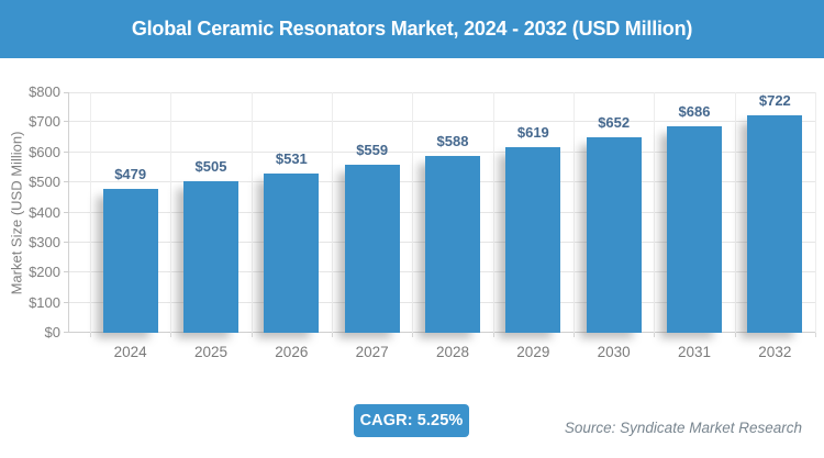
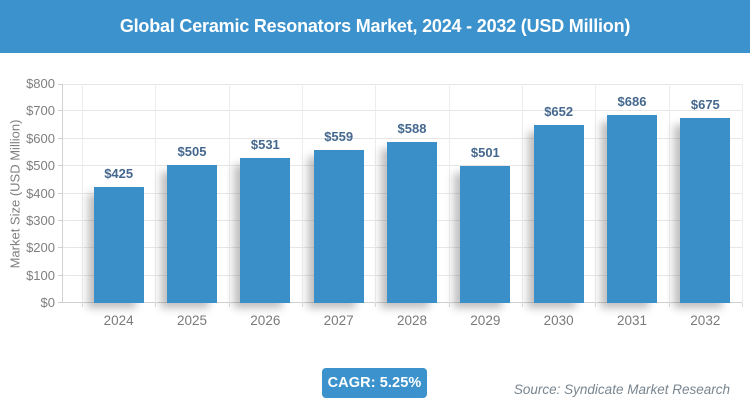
2024: $479 -> $425
2029: $619 -> $501
2032: $722 -> $675
